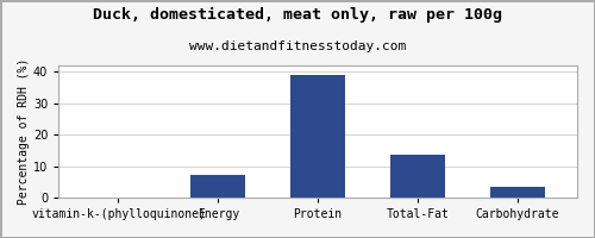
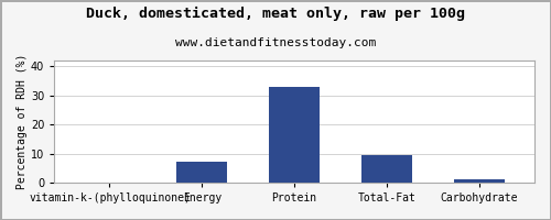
Protein: 39.0 -> 33.0
Total-Fat: 13.5 -> 9.3
Carbohydrate: 3.5 -> 1.3
